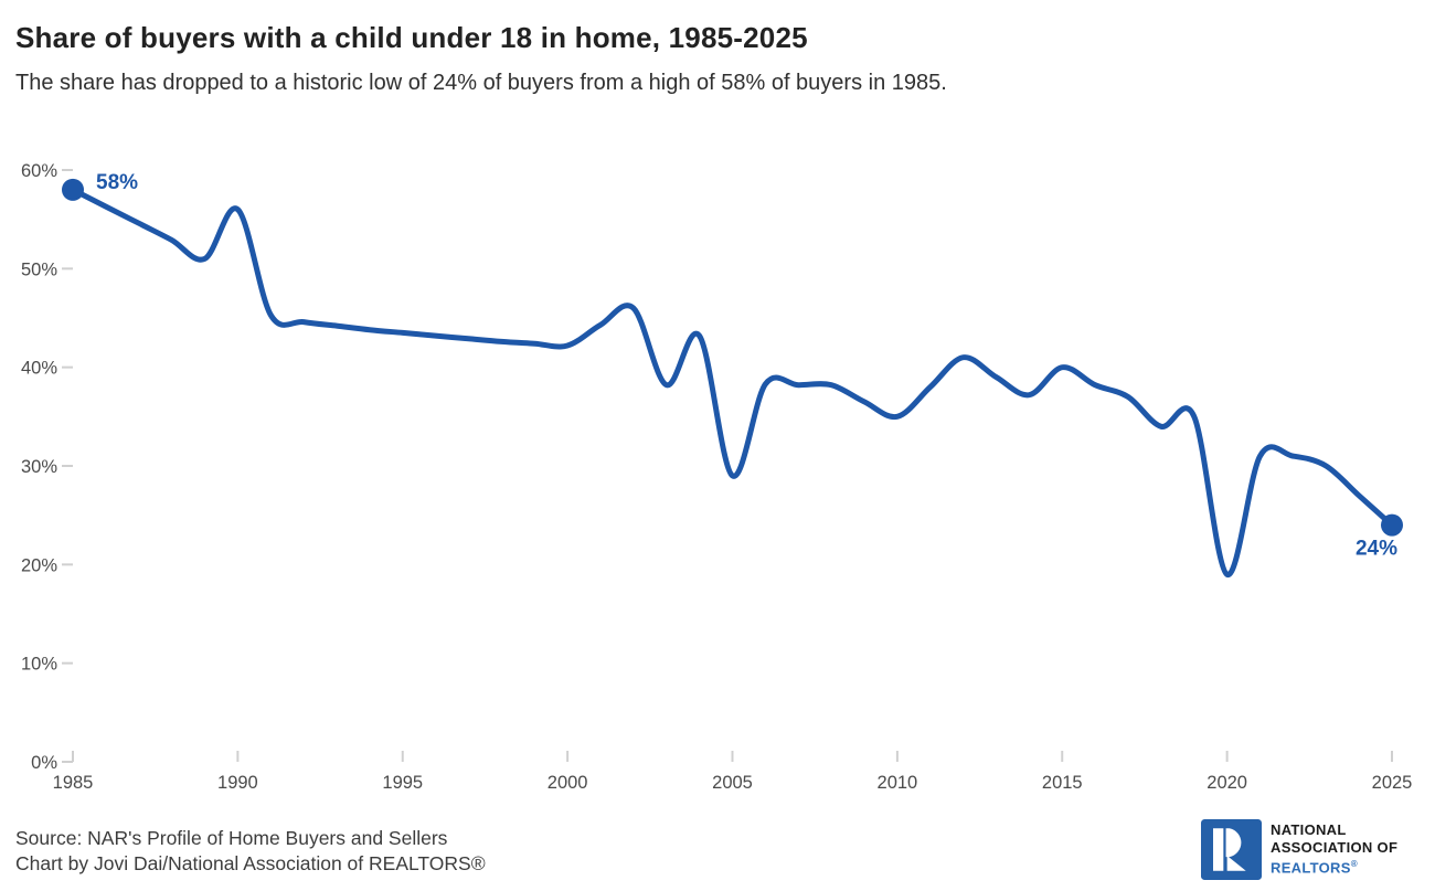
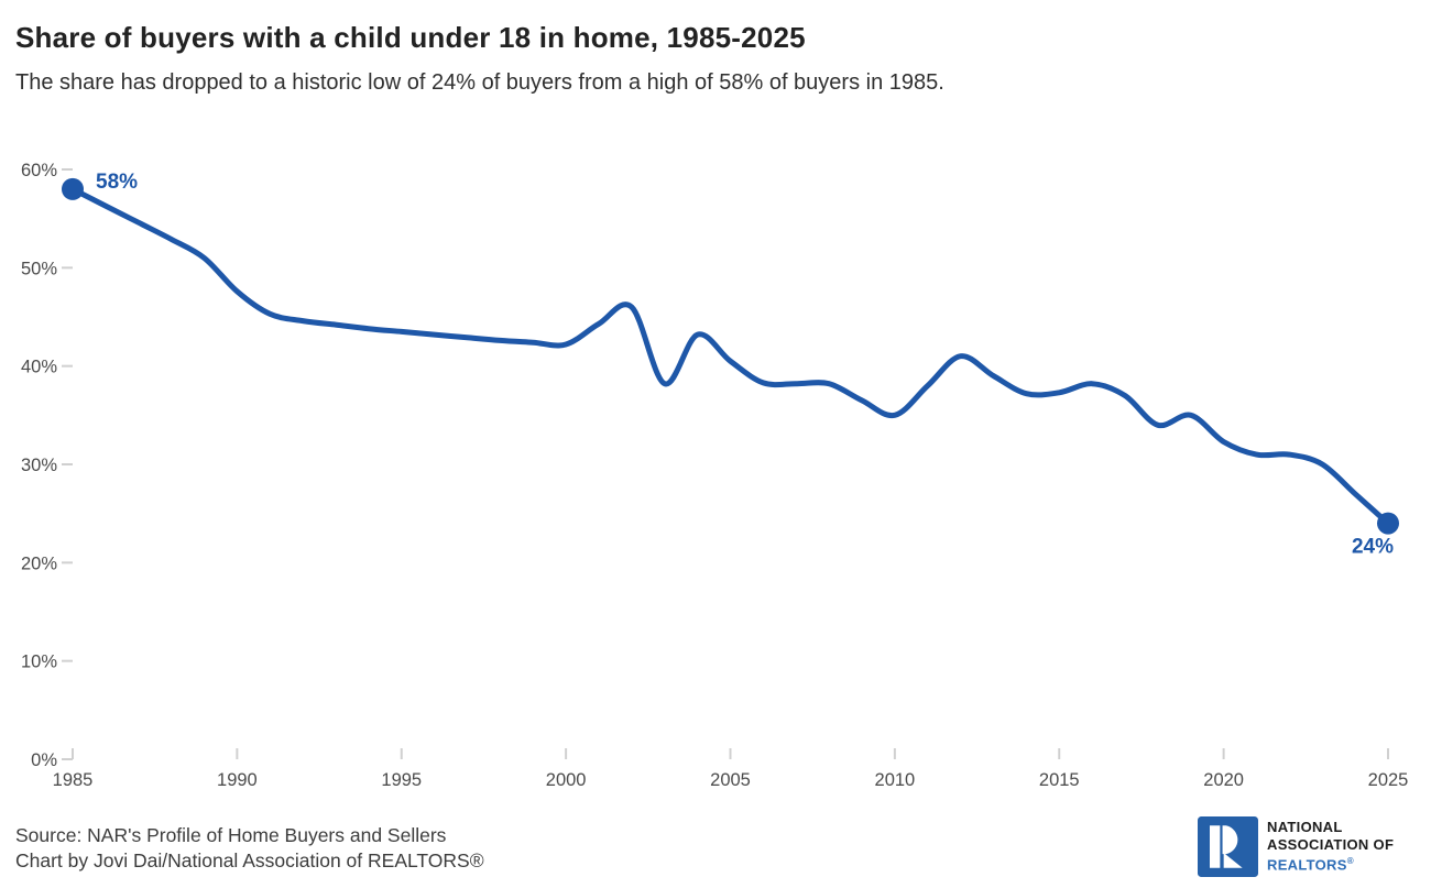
1990: 56% -> 48%
2005: 29% -> 40%
2015: 40% -> 37%
2020: 19% -> 32%
